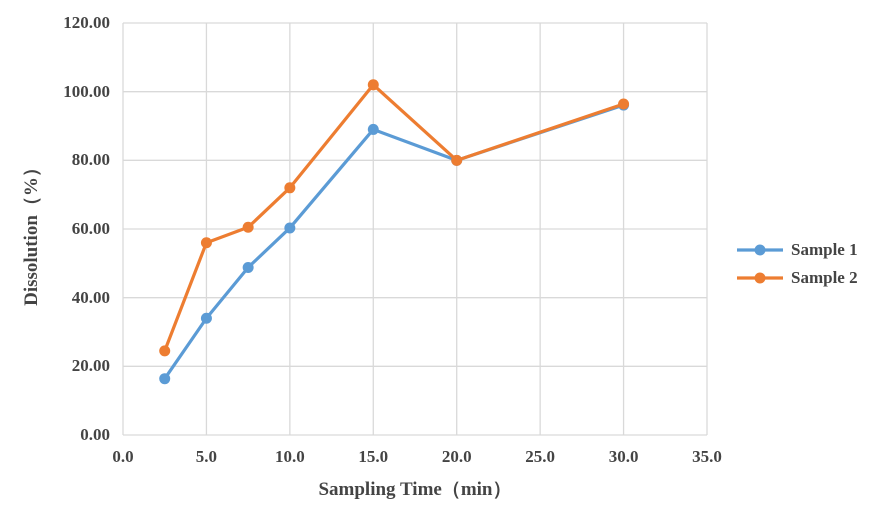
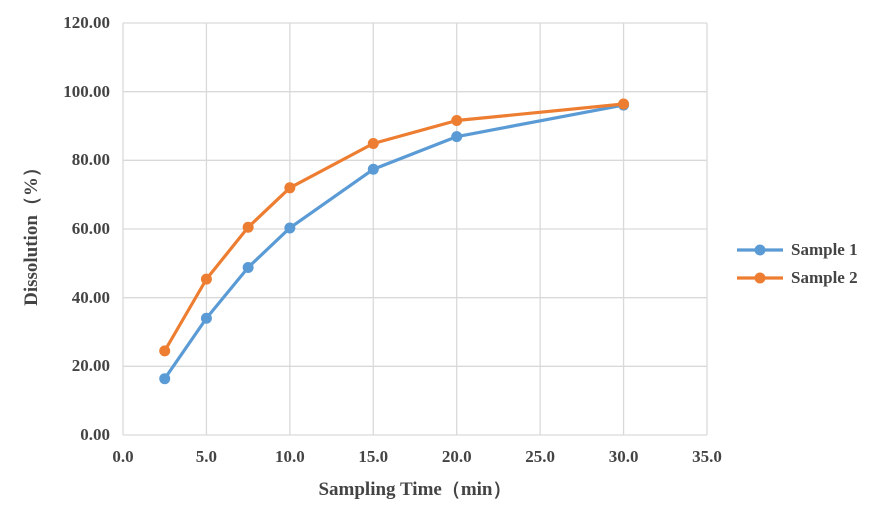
Sample 2/5.0: 56 -> 45
Sample 1/15.0: 89 -> 77
Sample 2/15.0: 102 -> 85
Sample 1/20.0: 80 -> 87
Sample 2/20.0: 80 -> 92
